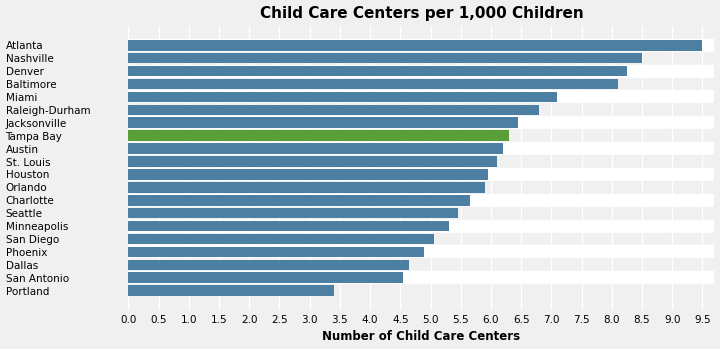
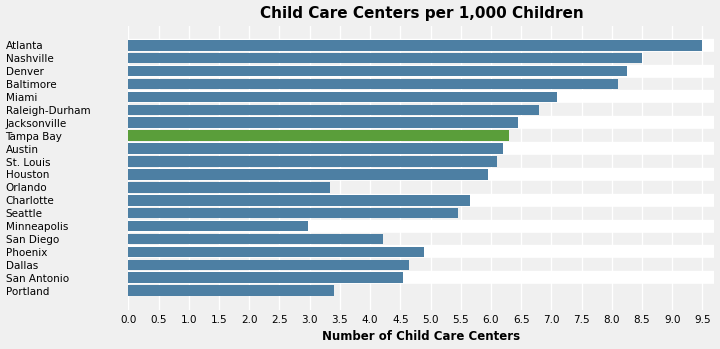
Orlando: 5.90 -> 3.34
Minneapolis: 5.30 -> 2.98
San Diego: 5.05 -> 4.22
